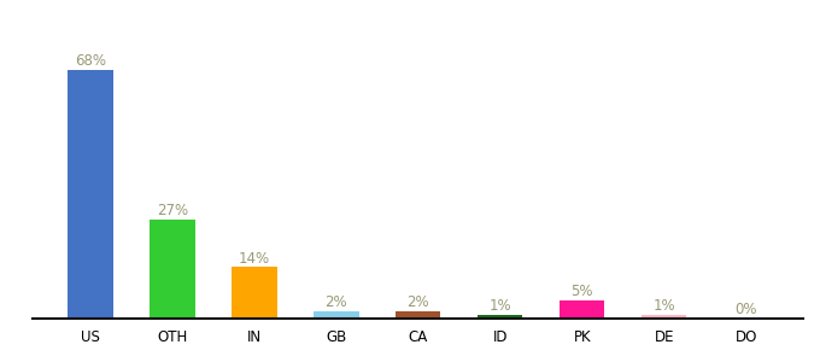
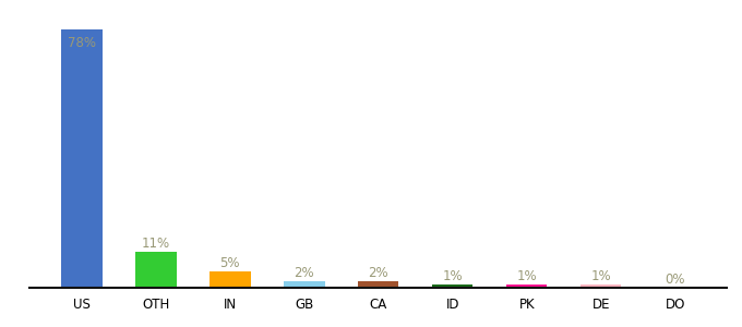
US: 68% -> 78%
OTH: 27% -> 11%
IN: 14% -> 5%
PK: 5% -> 1%
